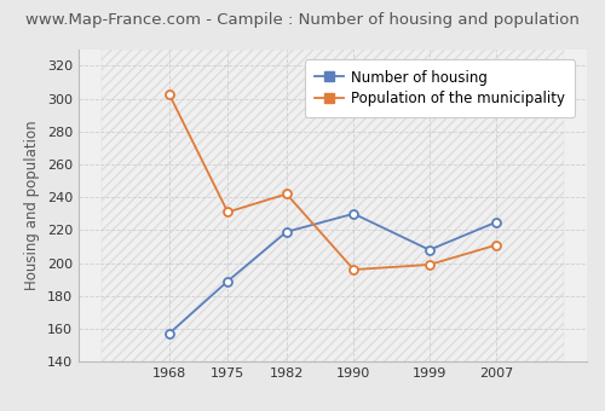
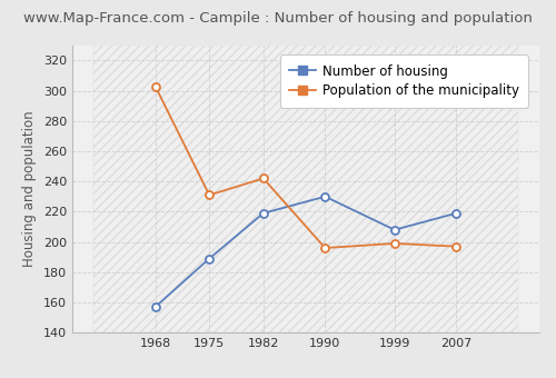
Number of housing/2007: 225 -> 219
Population of the municipality/2007: 211 -> 197
